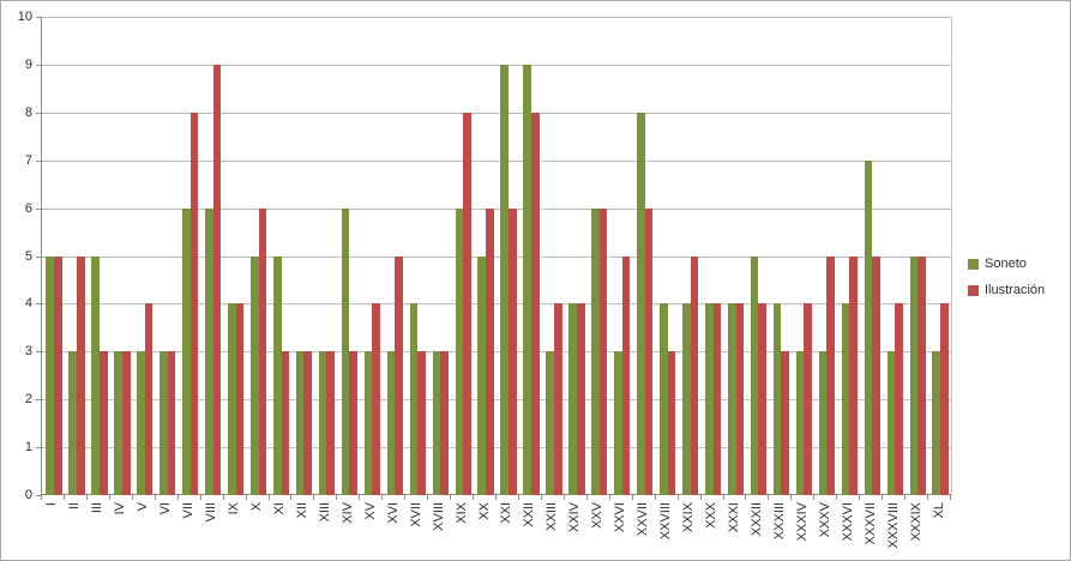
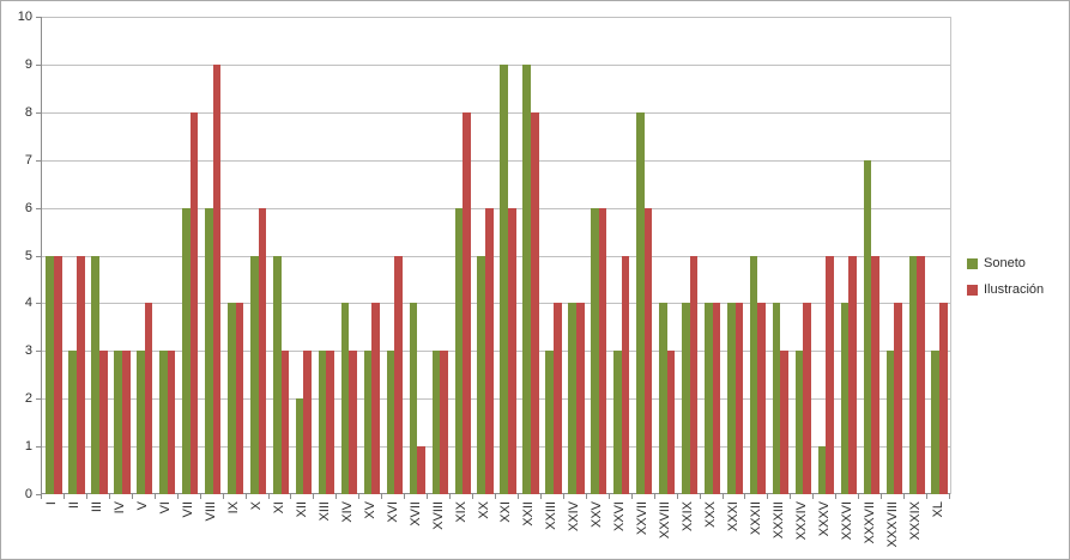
Soneto/XII: 3 -> 2
Soneto/XIV: 6 -> 4
Ilustración/XVII: 3 -> 1
Soneto/XXXV: 3 -> 1
